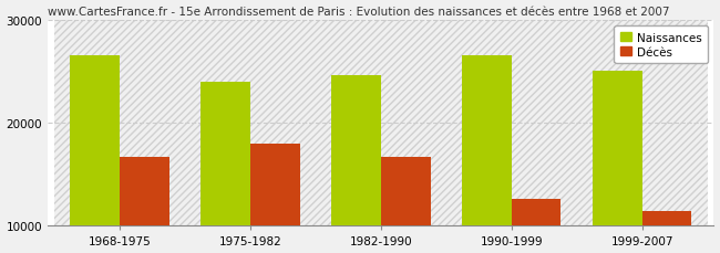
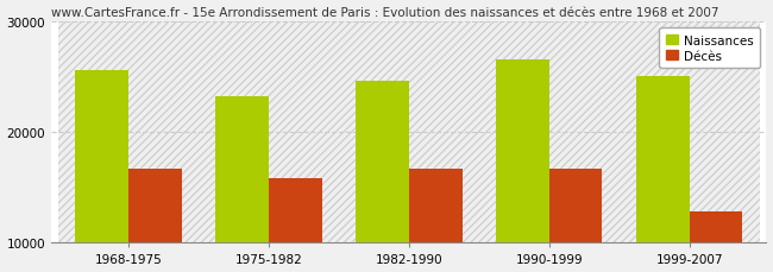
Naissances/1968-1975: 26600 -> 25600
Naissances/1975-1982: 24000 -> 23300
Décès/1975-1982: 18000 -> 15800
Décès/1990-1999: 12600 -> 16700
Décès/1999-2007: 11400 -> 12800
